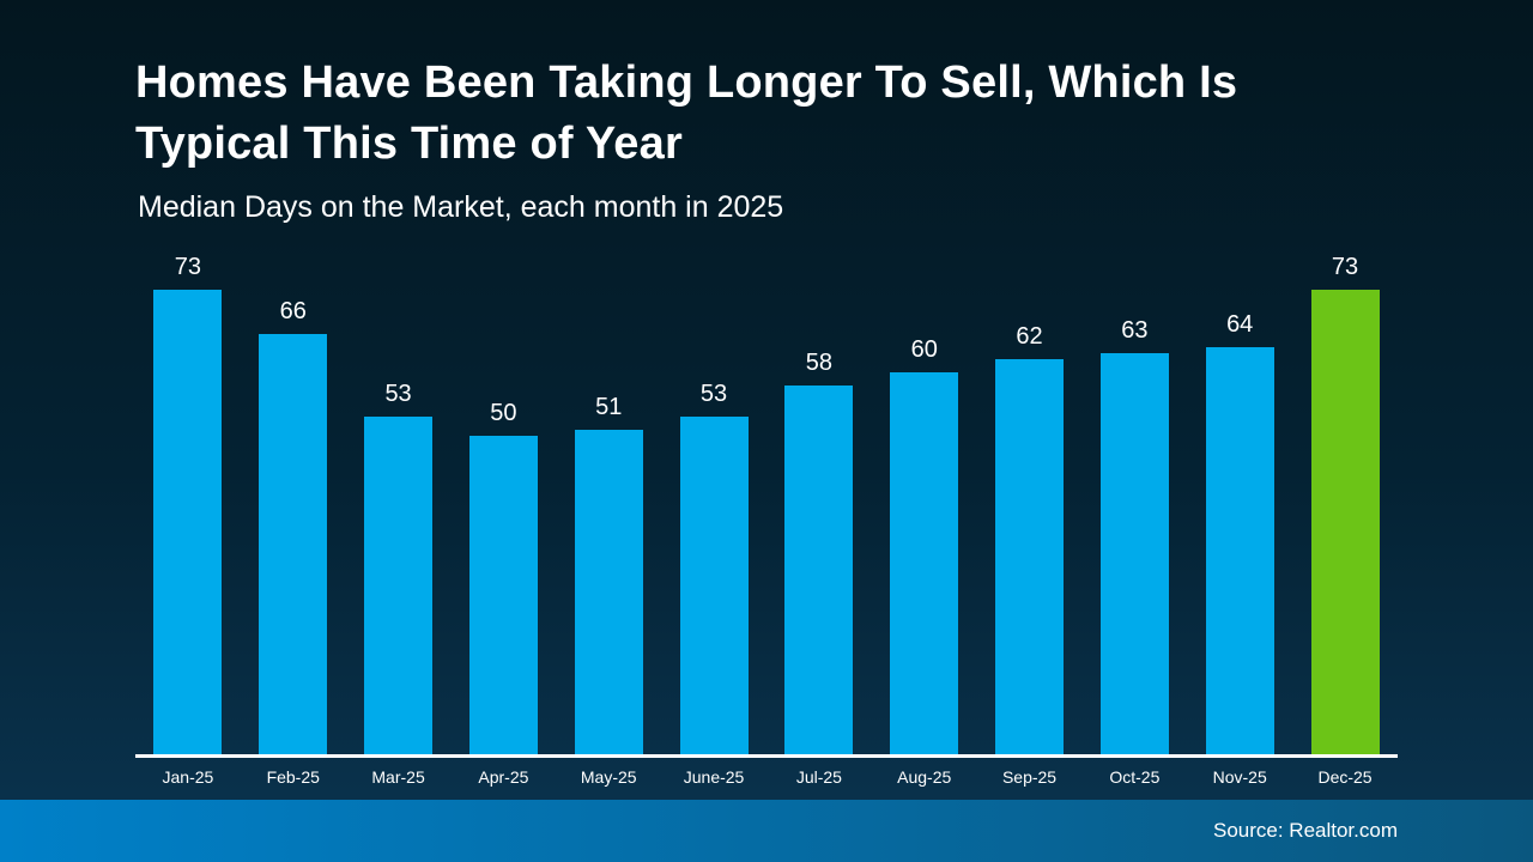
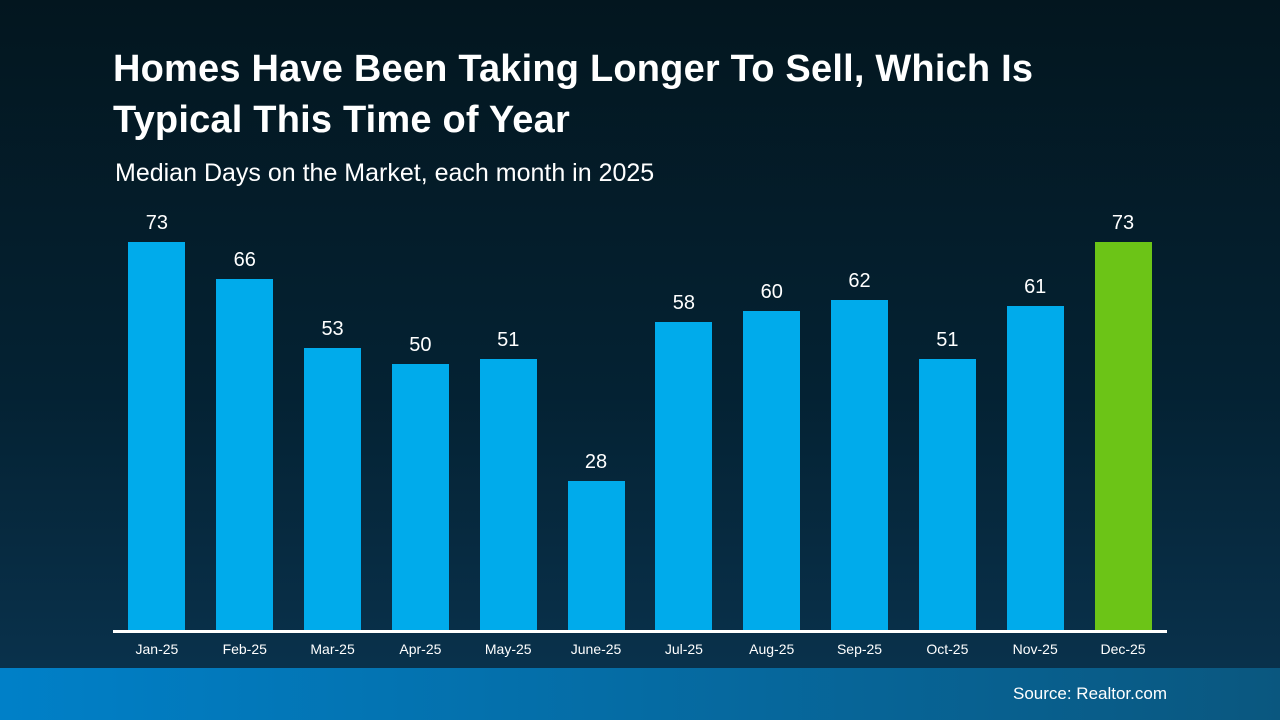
June-25: 53 -> 28
Oct-25: 63 -> 51
Nov-25: 64 -> 61
